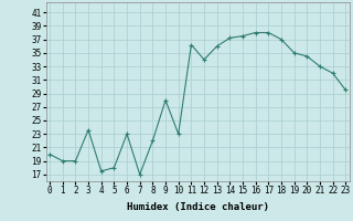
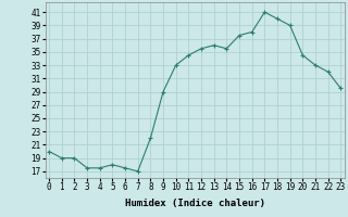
3: 23.6 -> 17.5
6: 23.0 -> 17.5
9: 28.0 -> 29.0
10: 23.0 -> 33.0
11: 36.2 -> 34.5
12: 34.0 -> 35.5
14: 37.2 -> 35.5
17: 38.0 -> 41.0
18: 37.0 -> 40.0
19: 35.0 -> 39.0
